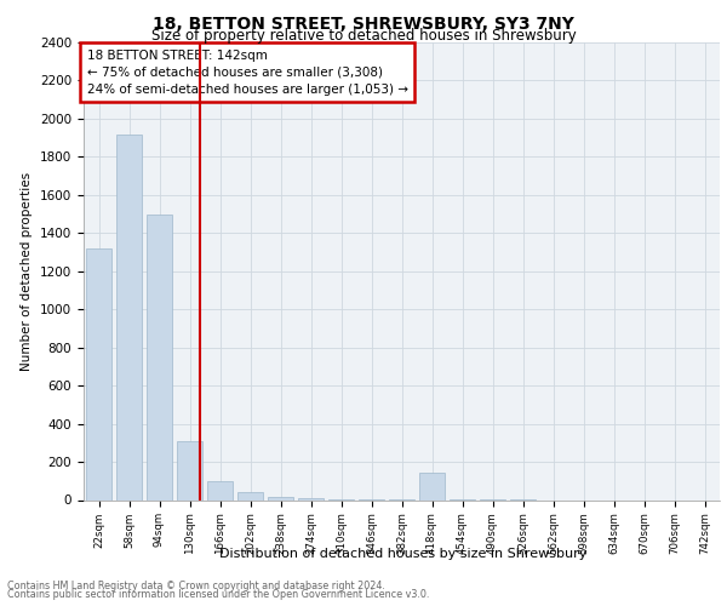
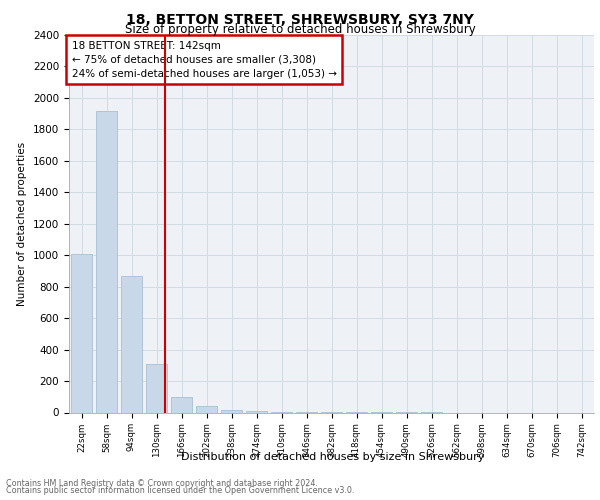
22sqm: 1320 -> 1010
94sqm: 1500 -> 870
418sqm: 140 -> 0
